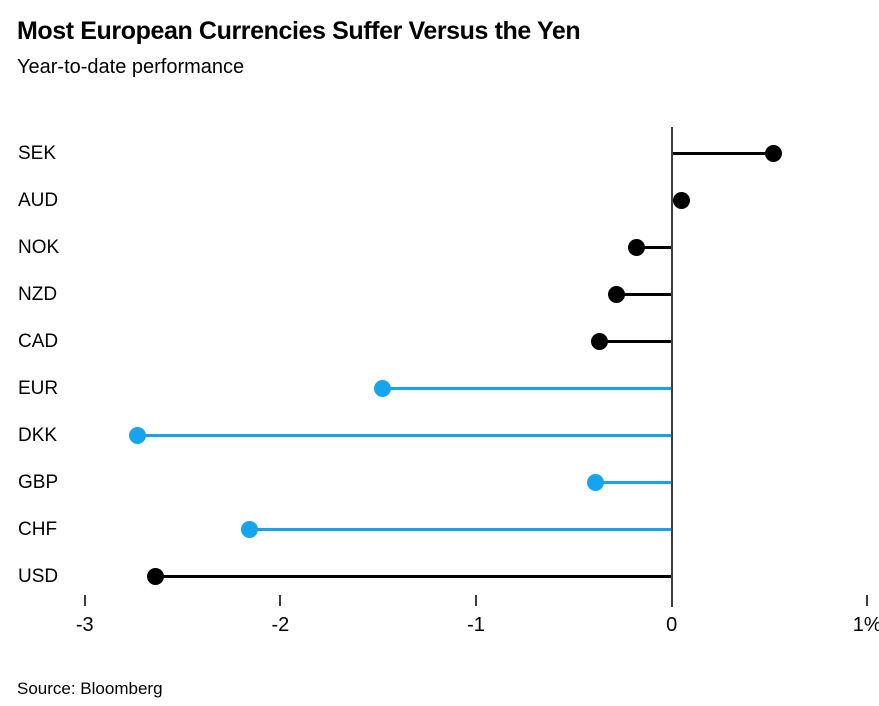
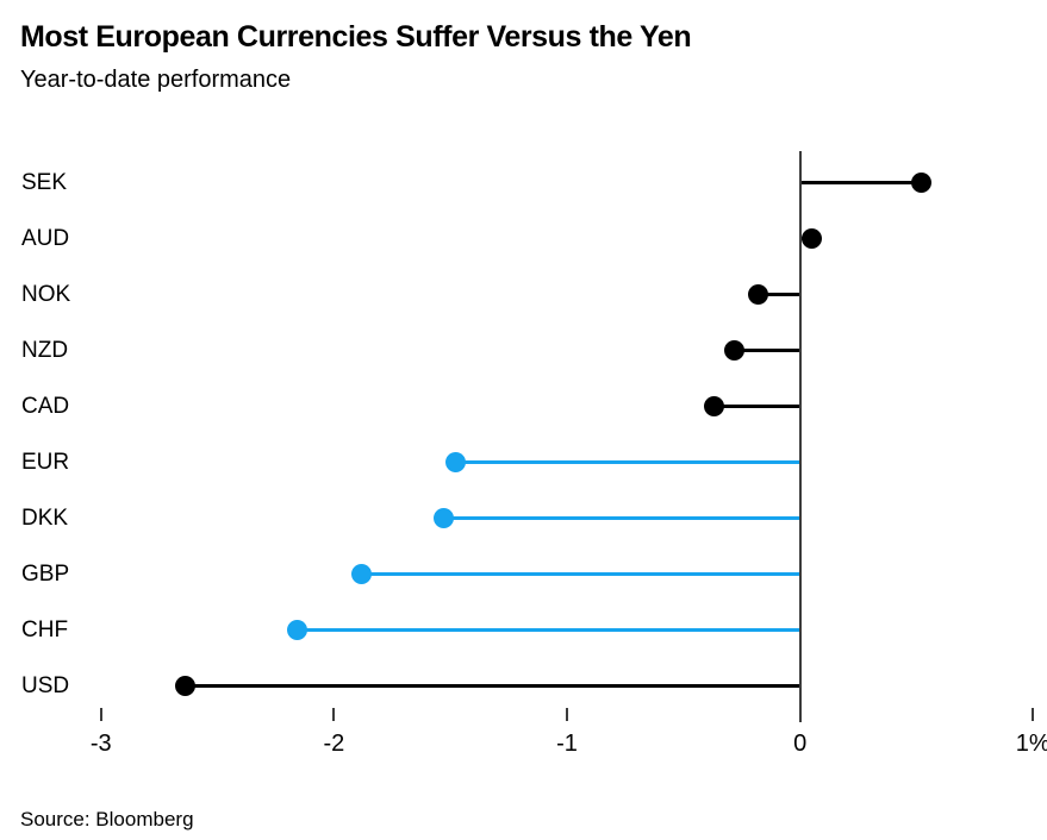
DKK: -2.73% -> -1.53%
GBP: -0.39% -> -1.88%
